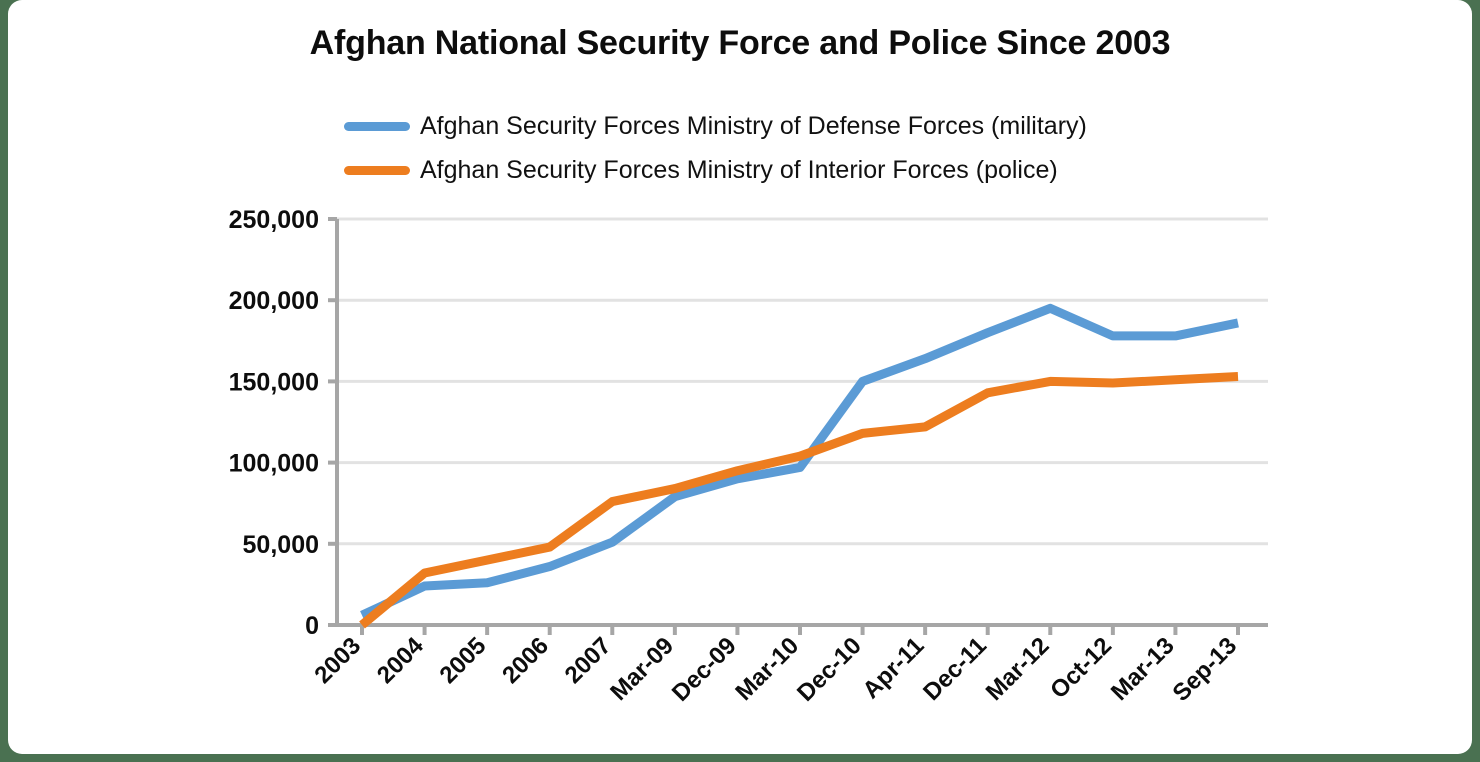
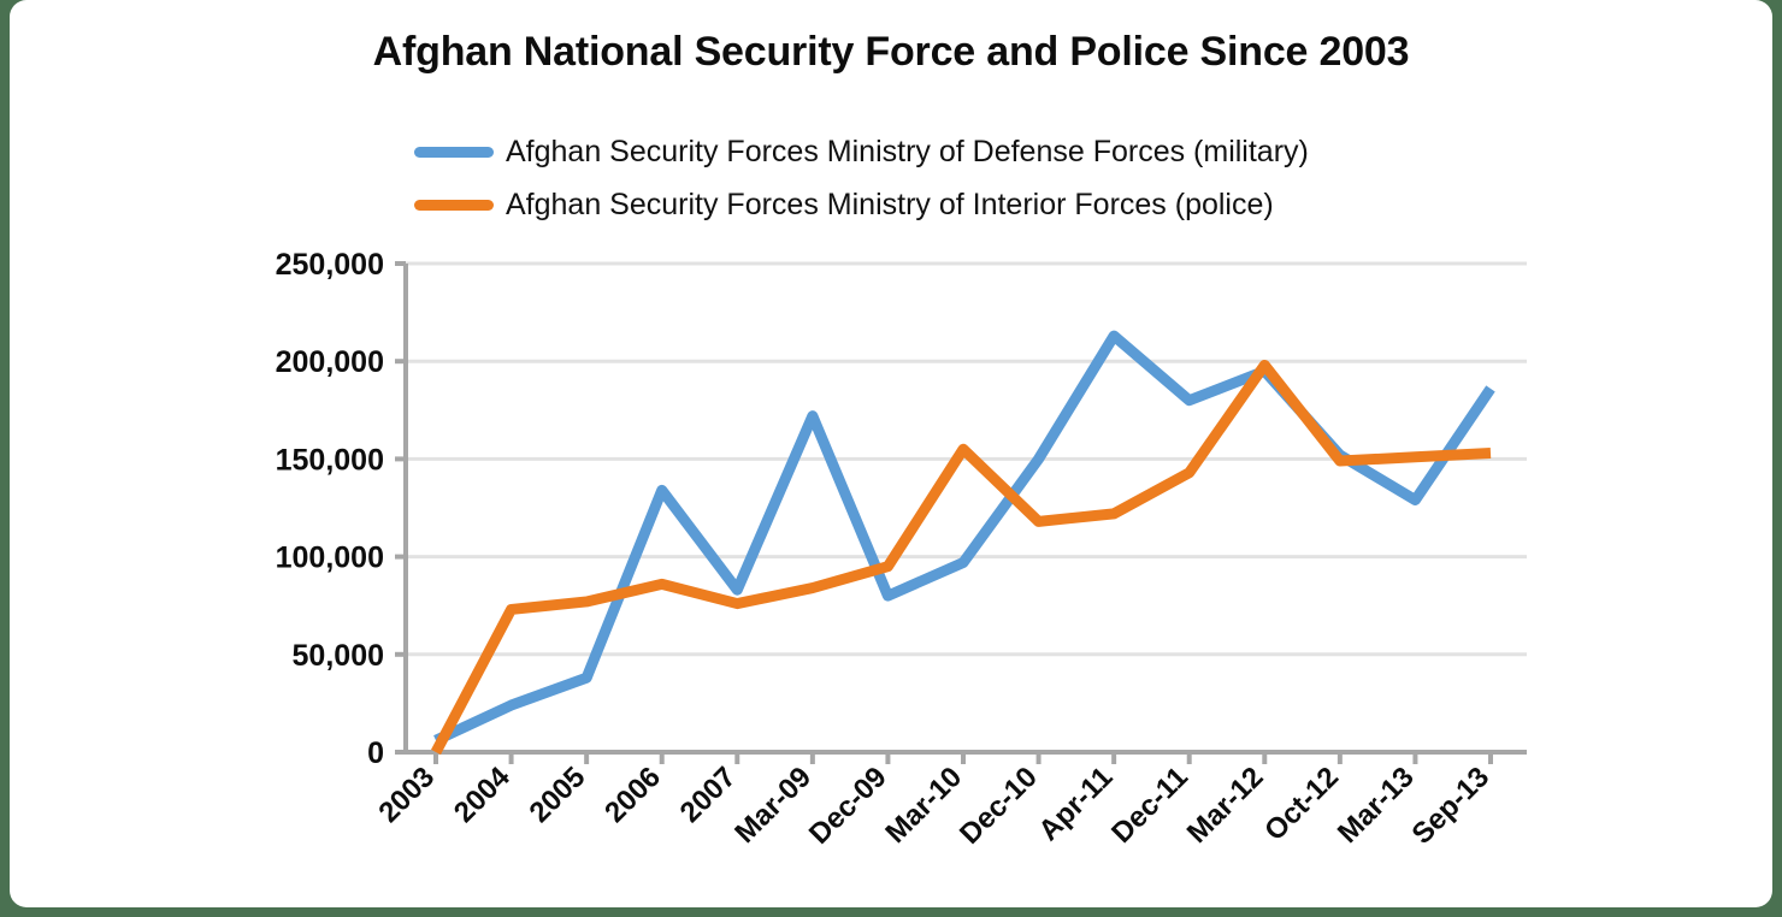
Afghan Security Forces Ministry of Interior Forces (police)/2004: 32000 -> 73000
Afghan Security Forces Ministry of Defense Forces (military)/2005: 26000 -> 38000
Afghan Security Forces Ministry of Interior Forces (police)/2005: 40000 -> 77000
Afghan Security Forces Ministry of Defense Forces (military)/2006: 36000 -> 134000
Afghan Security Forces Ministry of Interior Forces (police)/2006: 48000 -> 86000
Afghan Security Forces Ministry of Defense Forces (military)/2007: 51000 -> 83000
Afghan Security Forces Ministry of Defense Forces (military)/Mar-09: 79000 -> 172000
Afghan Security Forces Ministry of Defense Forces (military)/Dec-09: 90000 -> 80000
Afghan Security Forces Ministry of Interior Forces (police)/Mar-10: 104000 -> 155000
Afghan Security Forces Ministry of Defense Forces (military)/Apr-11: 164000 -> 213000
Afghan Security Forces Ministry of Interior Forces (police)/Mar-12: 150000 -> 198000
Afghan Security Forces Ministry of Defense Forces (military)/Oct-12: 178000 -> 152000
Afghan Security Forces Ministry of Defense Forces (military)/Mar-13: 178000 -> 129000
